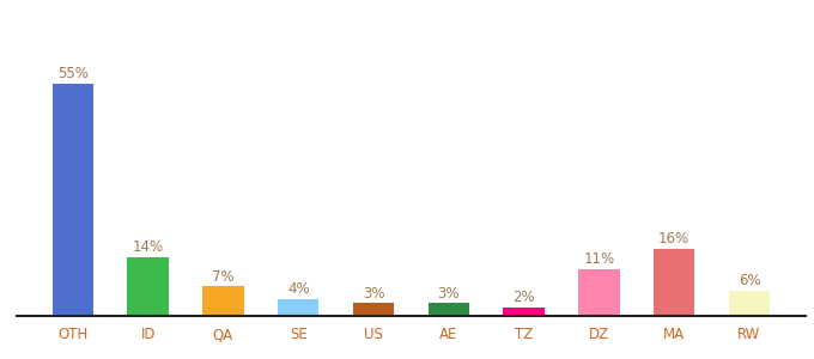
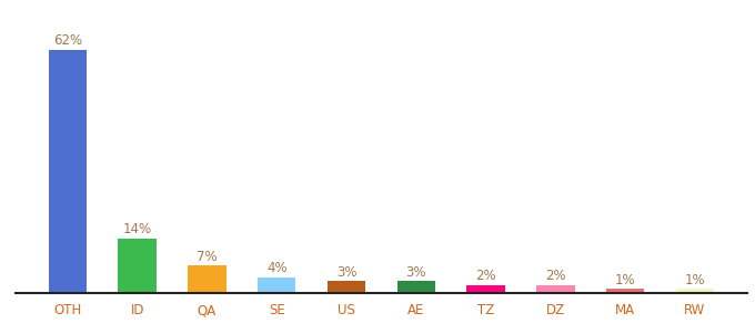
OTH: 55% -> 62%
DZ: 11% -> 2%
MA: 16% -> 1%
RW: 6% -> 1%
